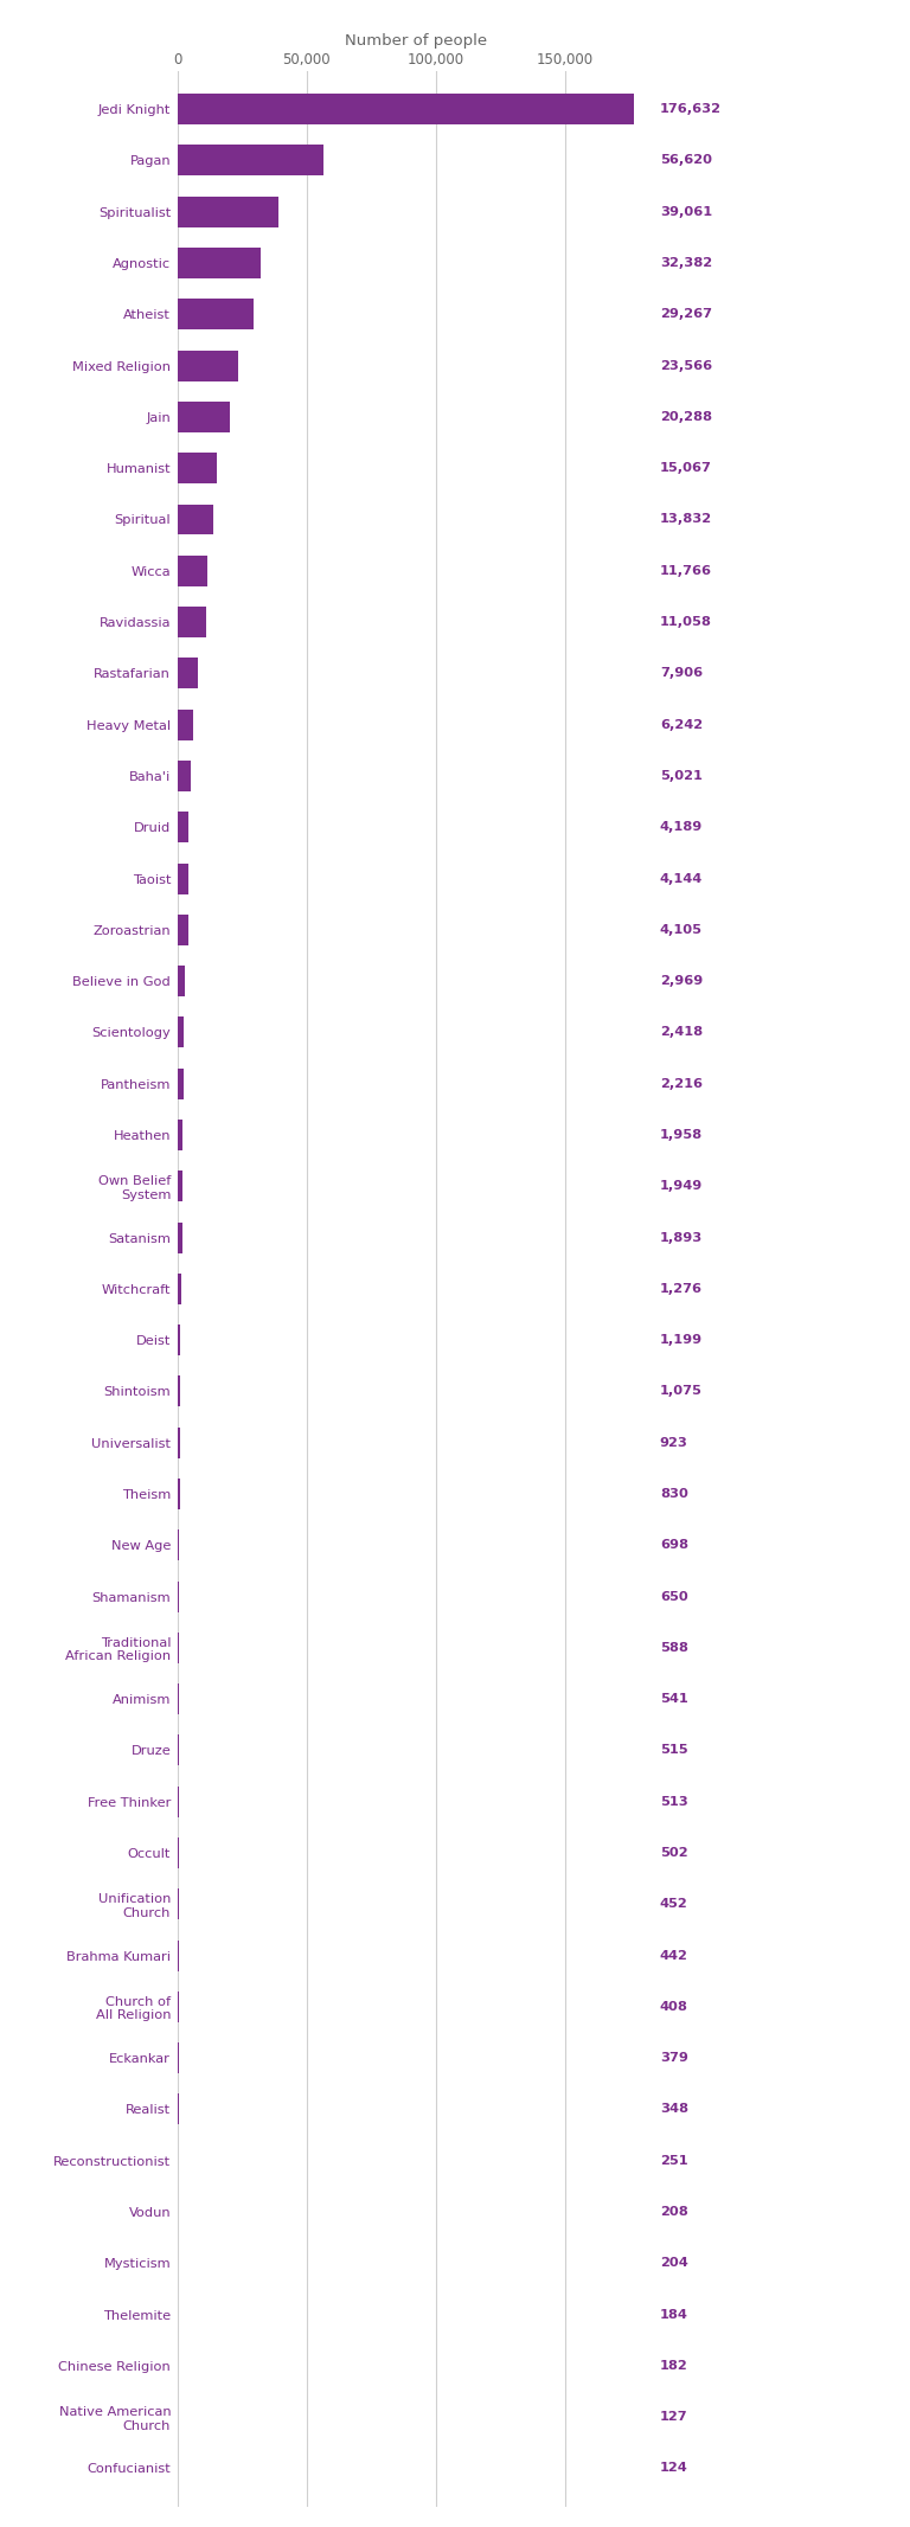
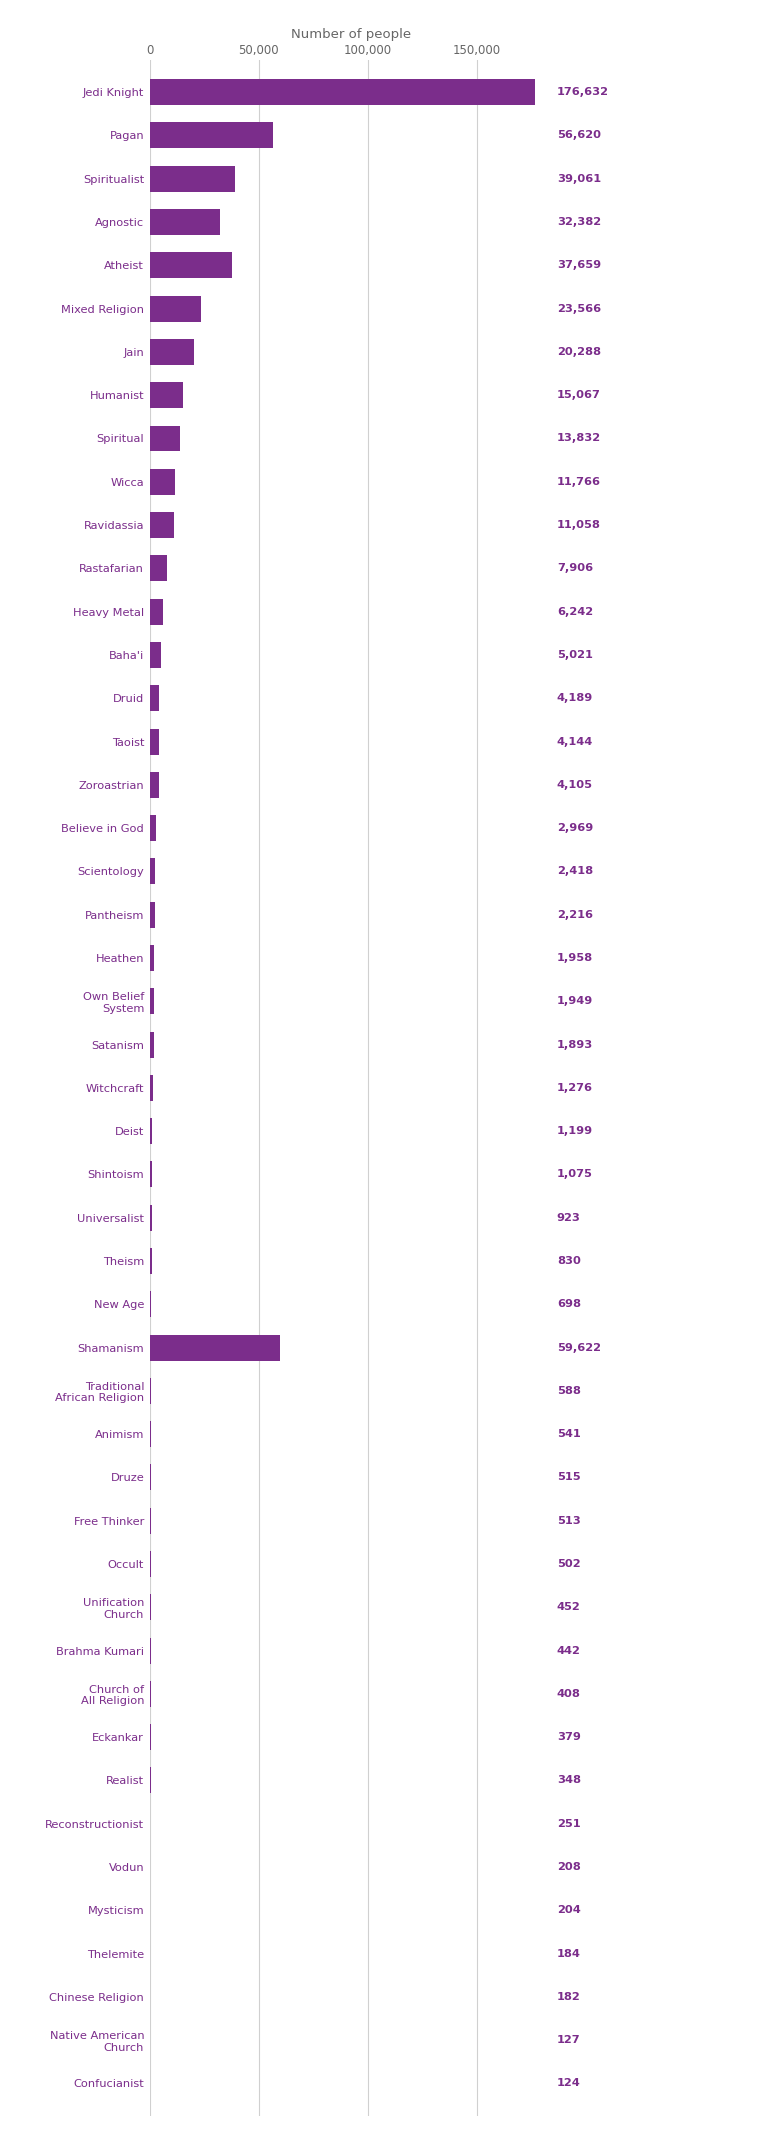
Atheist: 29,267 -> 37,659
Shamanism: 650 -> 59,622
